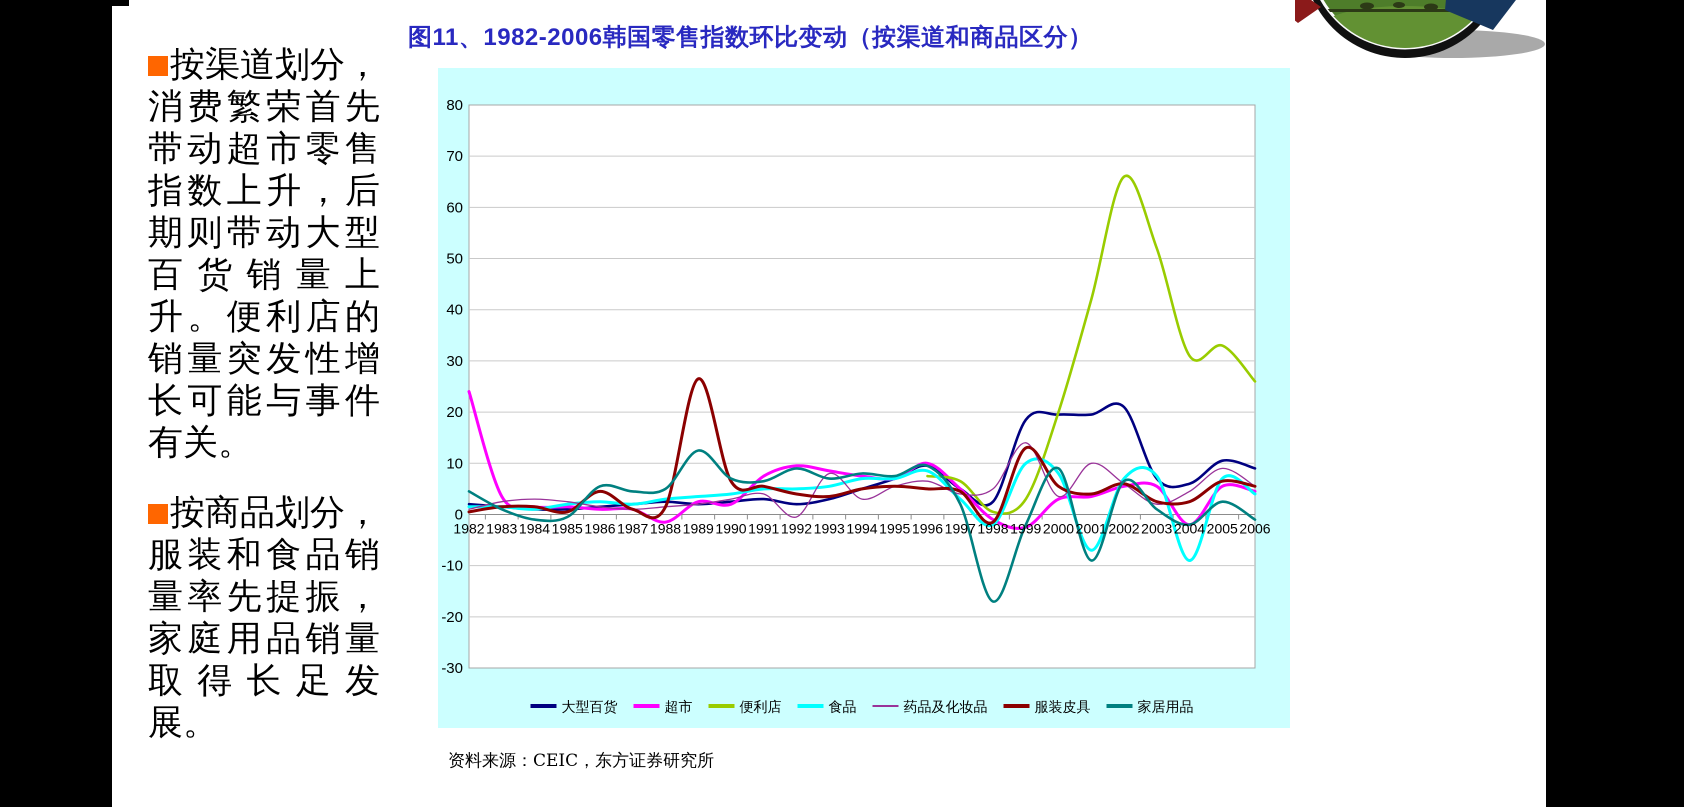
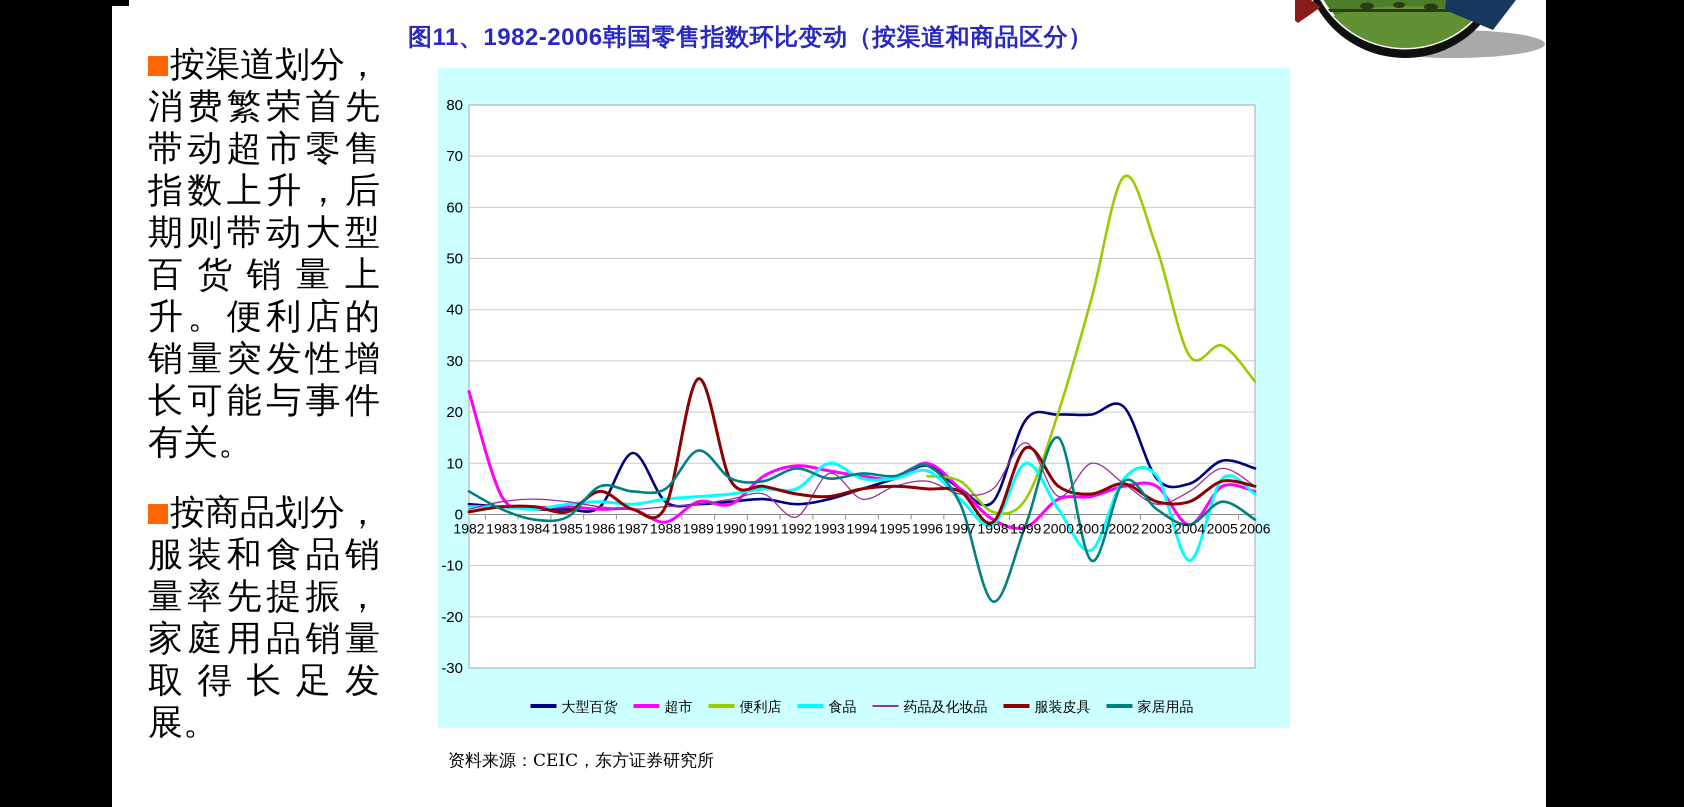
大型百货/1987: 2 -> 12
食品/1993: 6 -> 10
食品/2000: 8 -> 1
家居用品/2000: 9 -> 15
